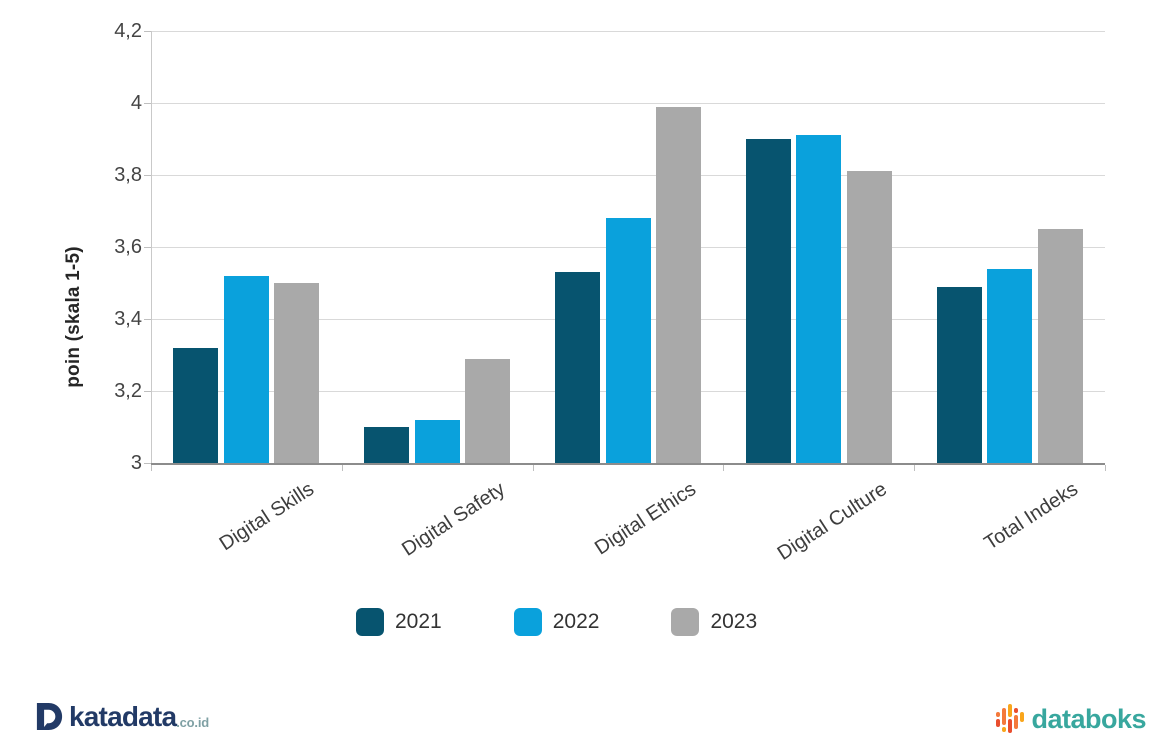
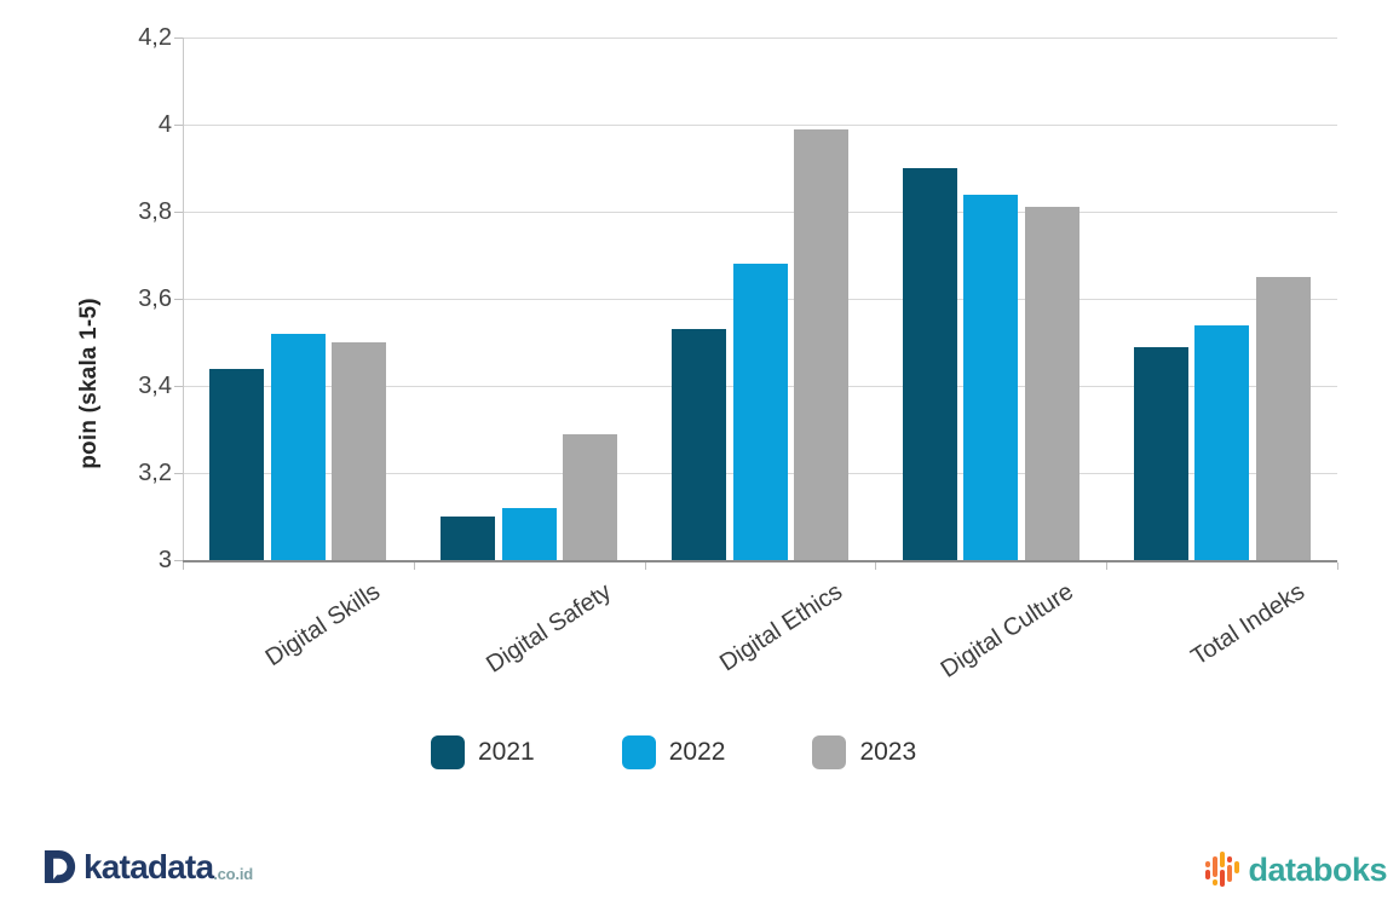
2021/Digital Skills: 3,32 -> 3,44
2022/Digital Culture: 3,91 -> 3,84
